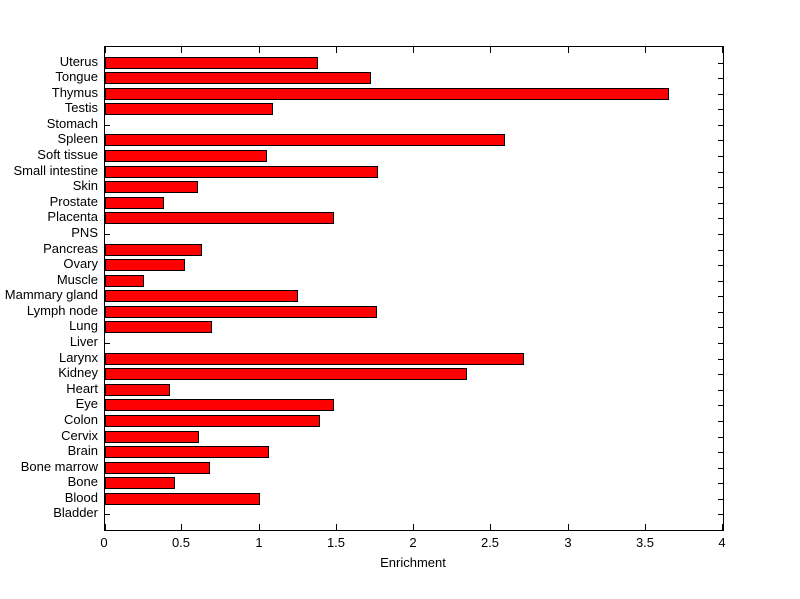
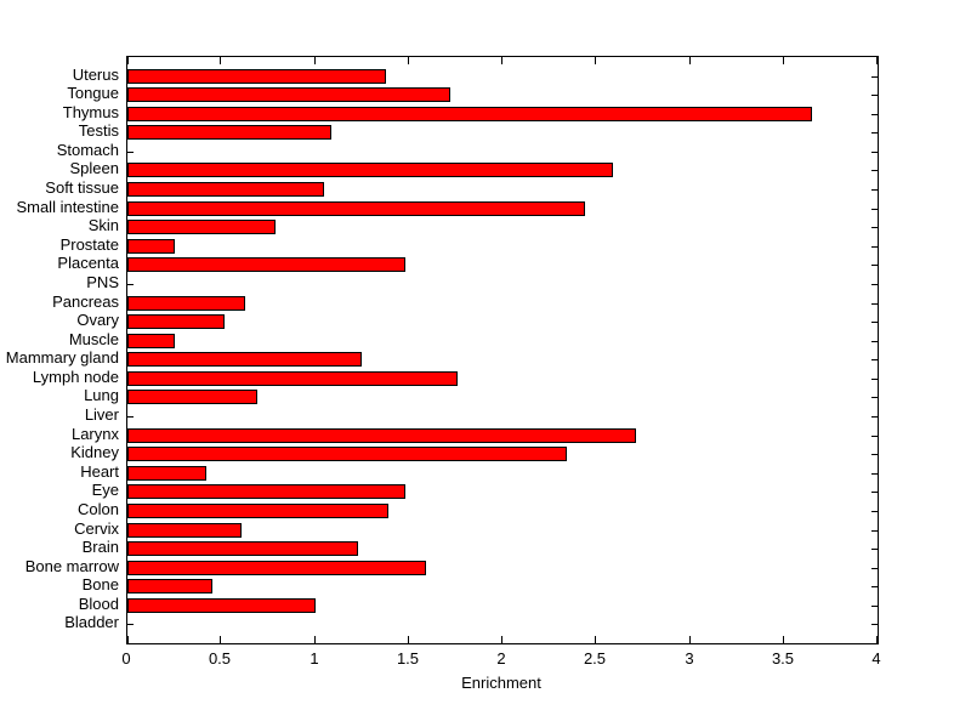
Small intestine: 1.77 -> 2.44
Skin: 0.60 -> 0.79
Prostate: 0.38 -> 0.25
Brain: 1.06 -> 1.23
Bone marrow: 0.68 -> 1.59
